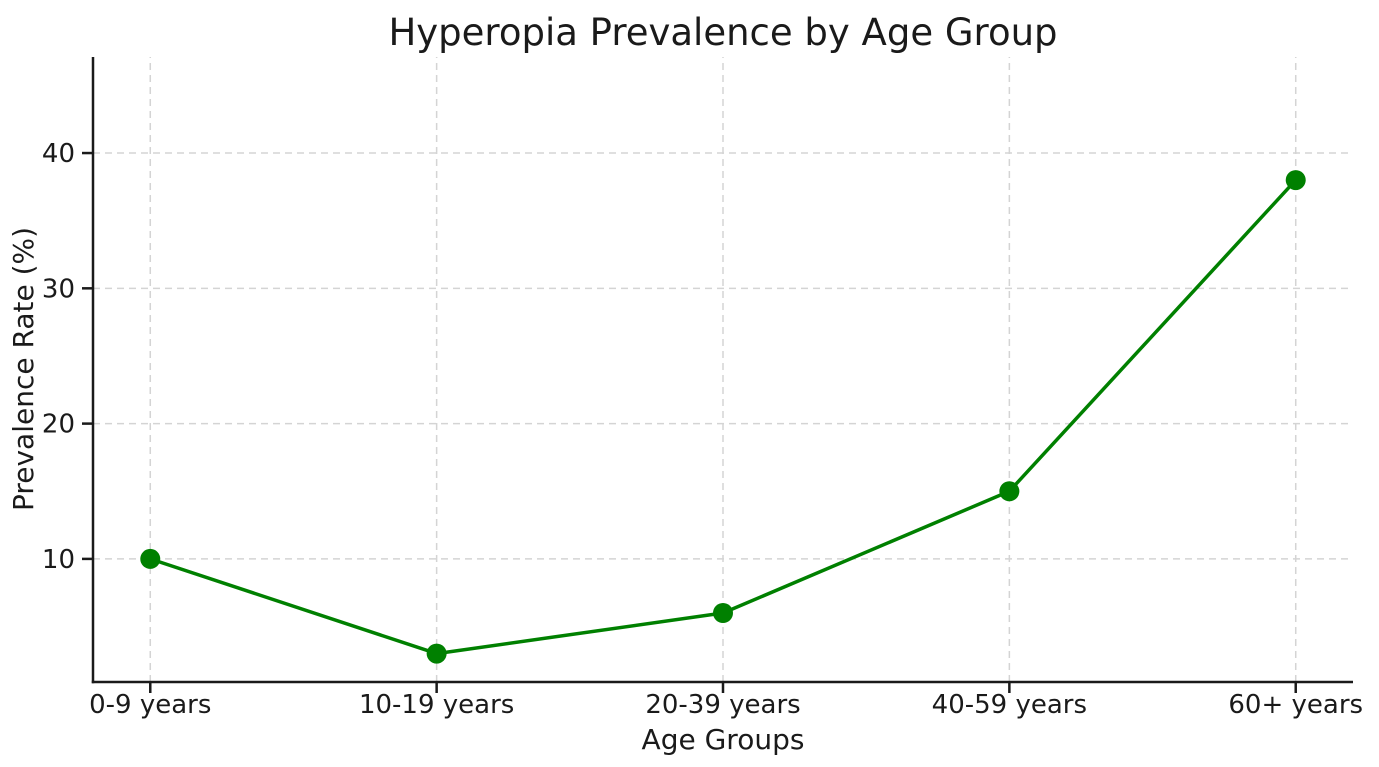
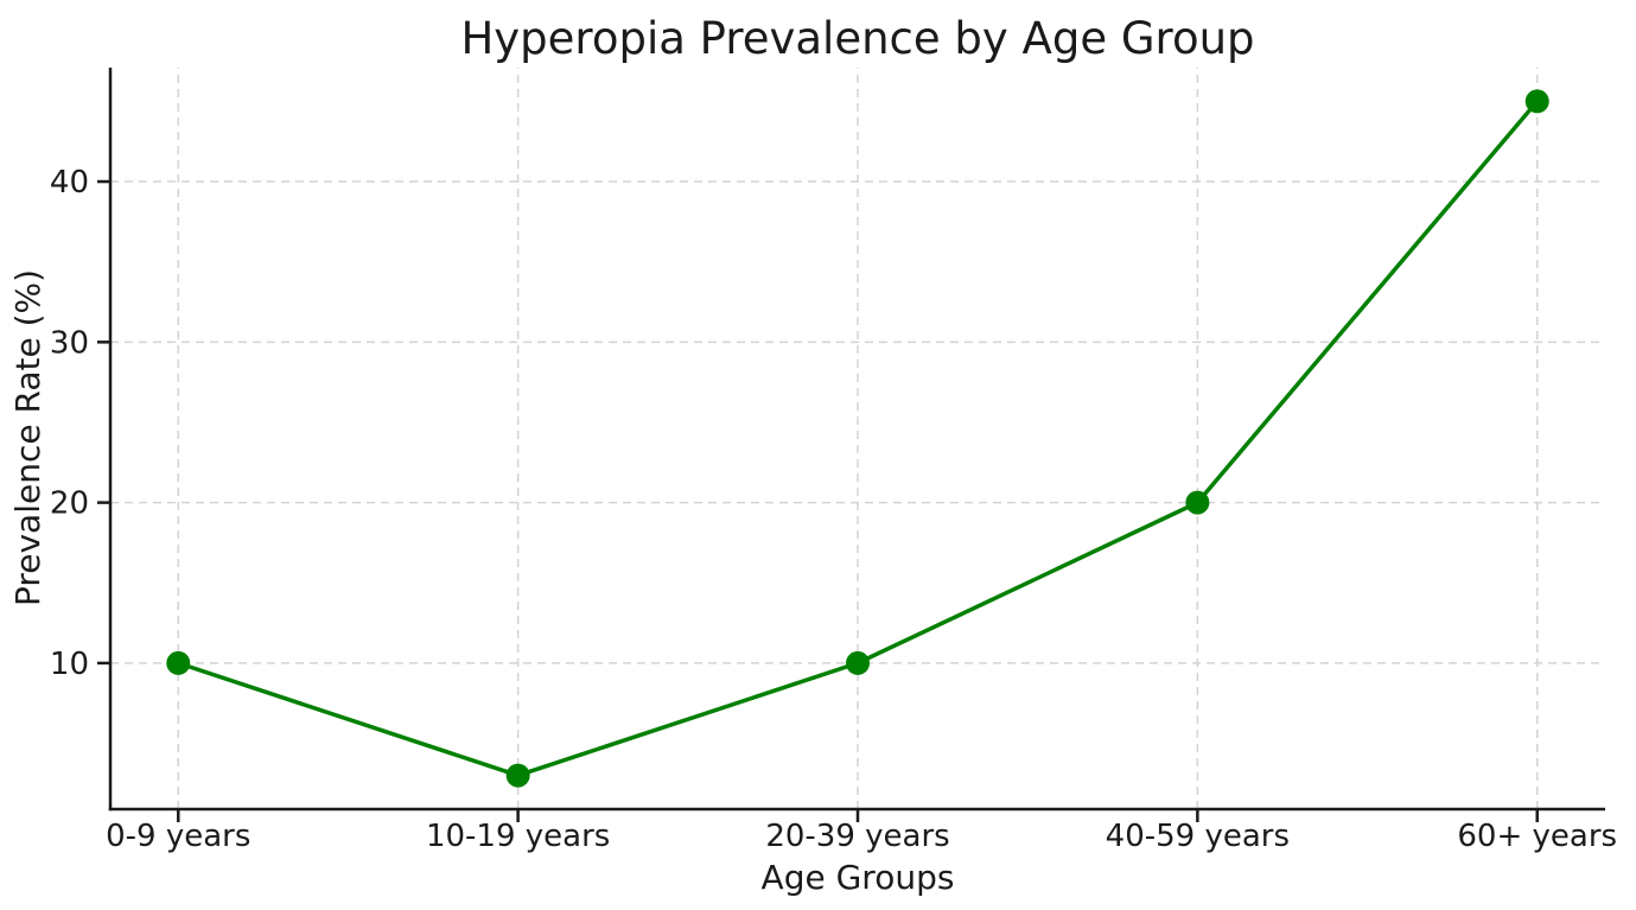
20-39 years: 6 -> 10
40-59 years: 15 -> 20
60+ years: 38 -> 45
